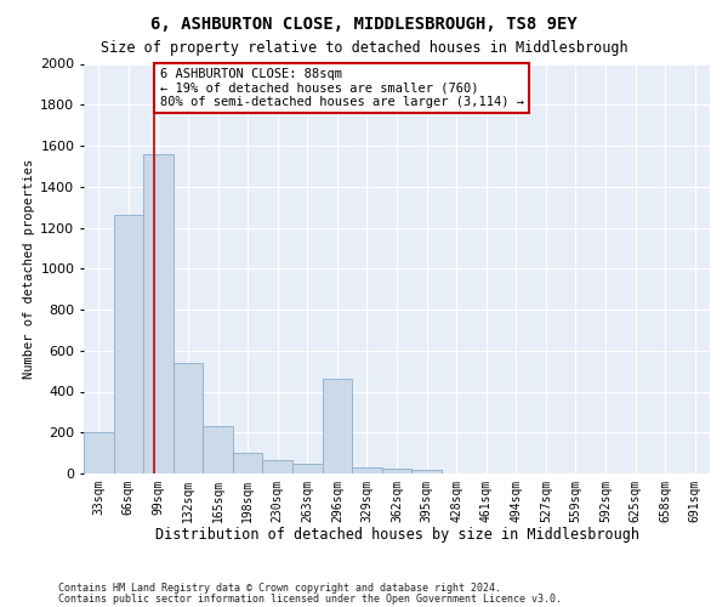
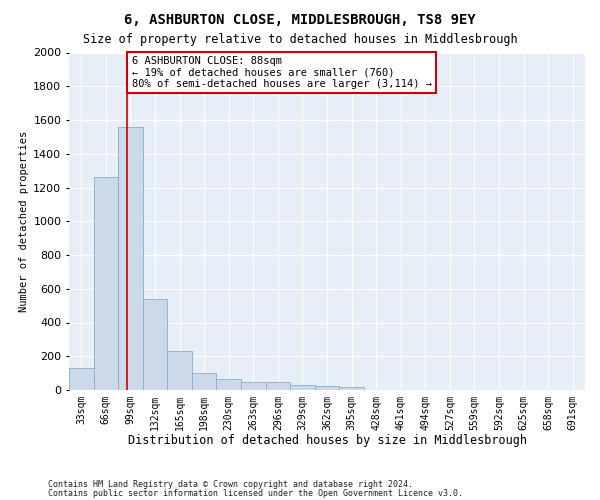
33sqm: 200 -> 130
296sqm: 460 -> 50
